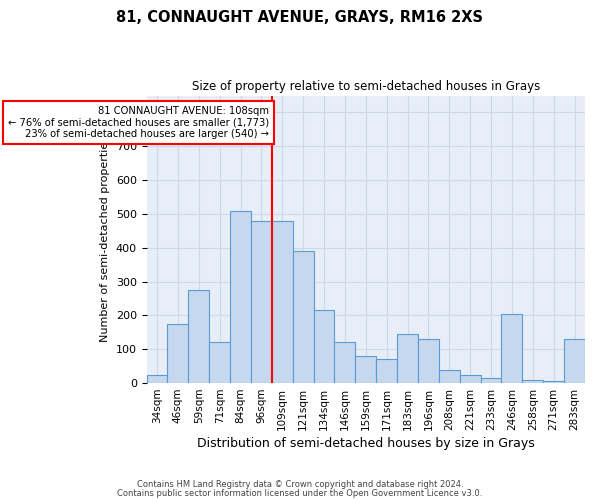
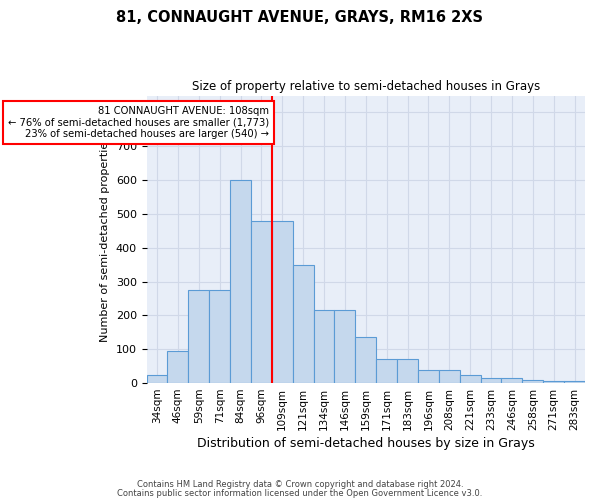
46sqm: 175 -> 95
71sqm: 120 -> 275
84sqm: 510 -> 600
121sqm: 390 -> 350
146sqm: 120 -> 215
159sqm: 80 -> 135
183sqm: 145 -> 70
196sqm: 130 -> 40
246sqm: 205 -> 15
283sqm: 130 -> 5
